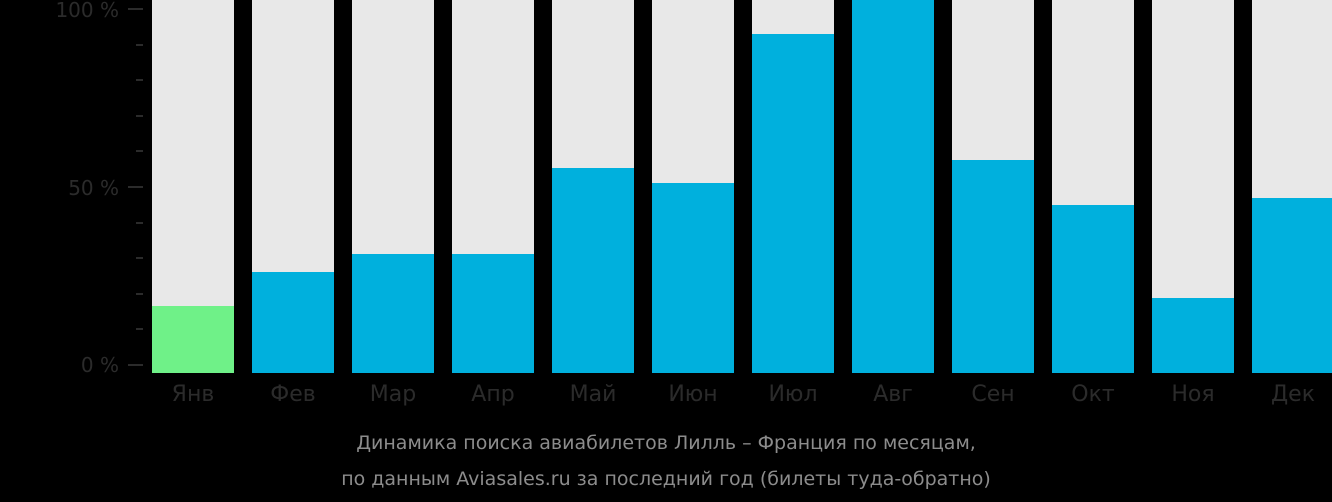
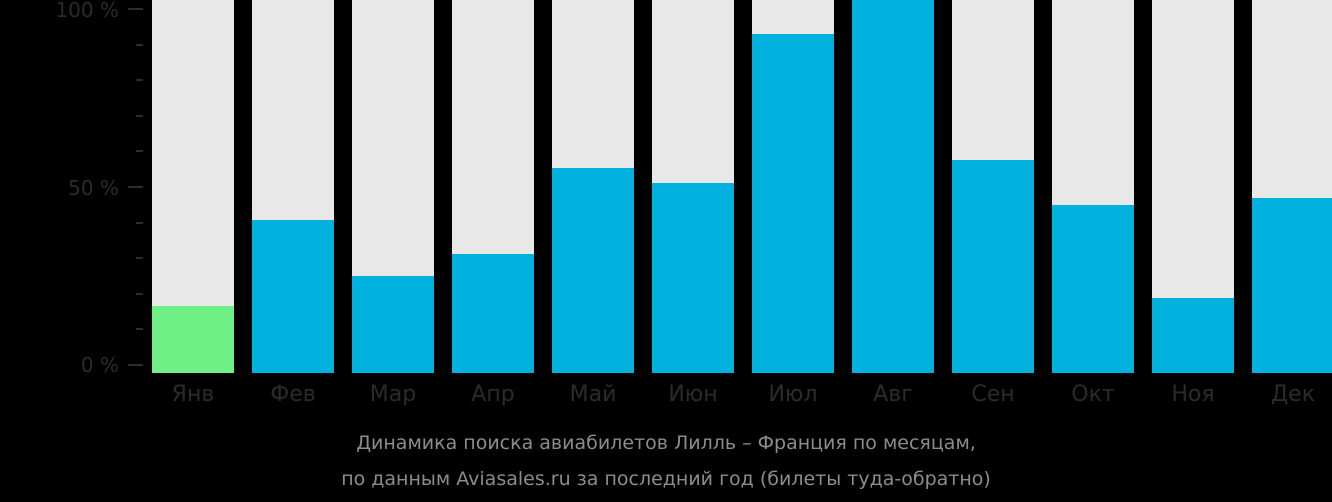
Фев: 27% -> 41%
Мар: 32% -> 26%
